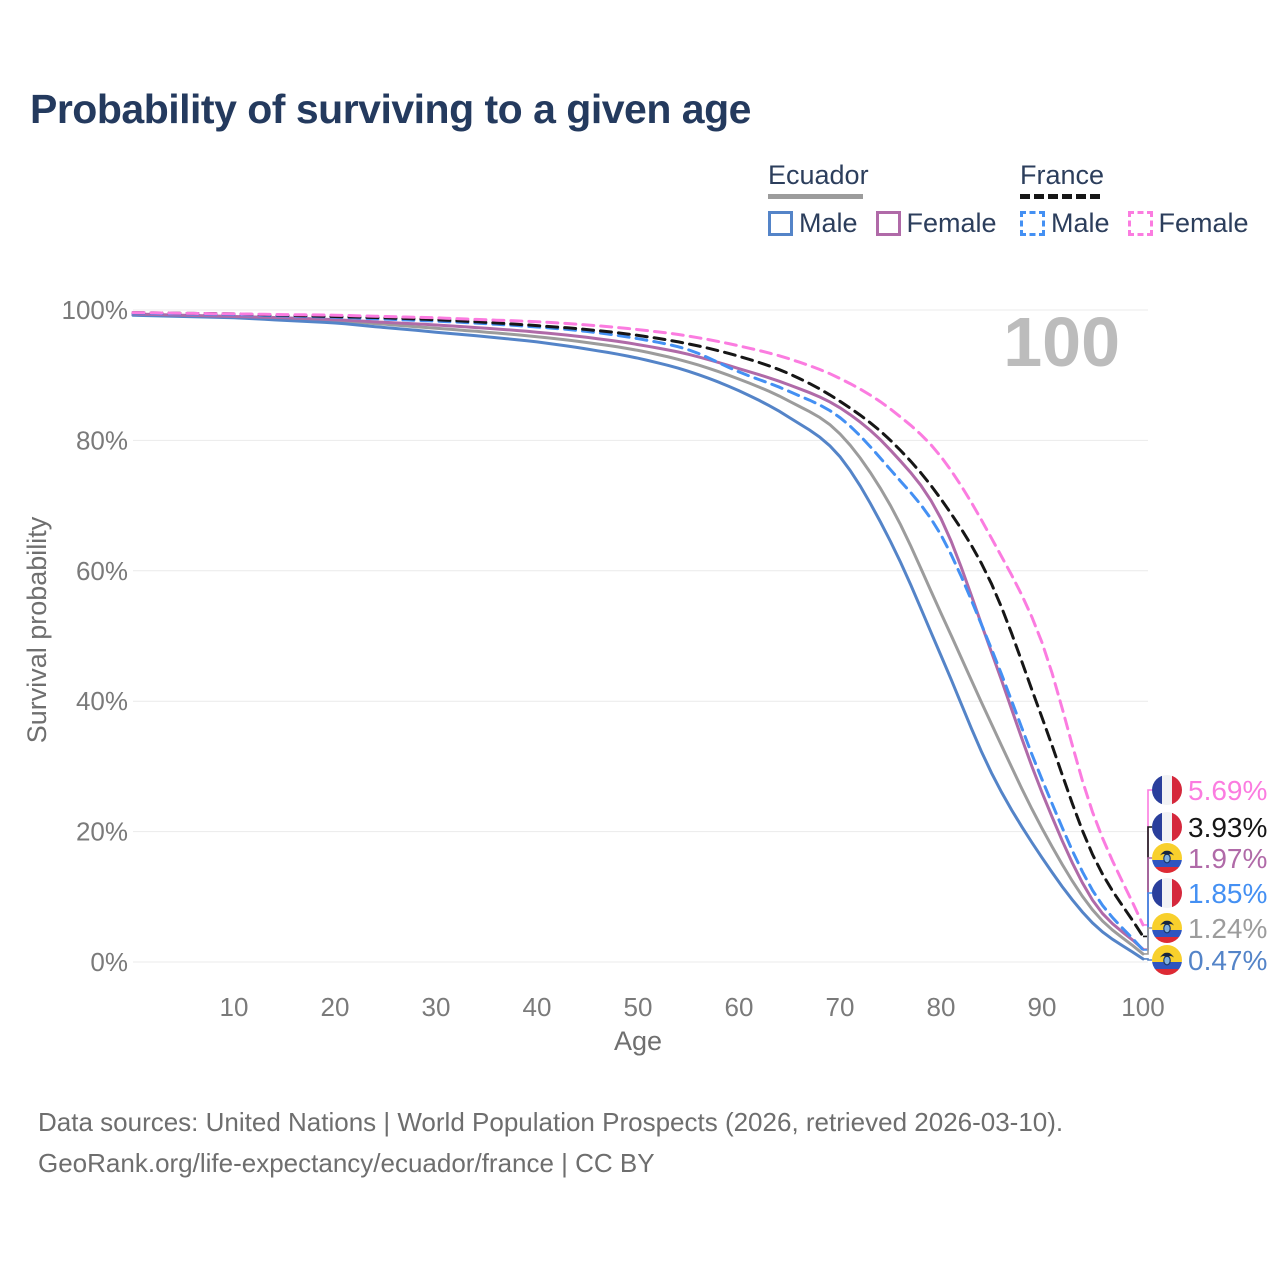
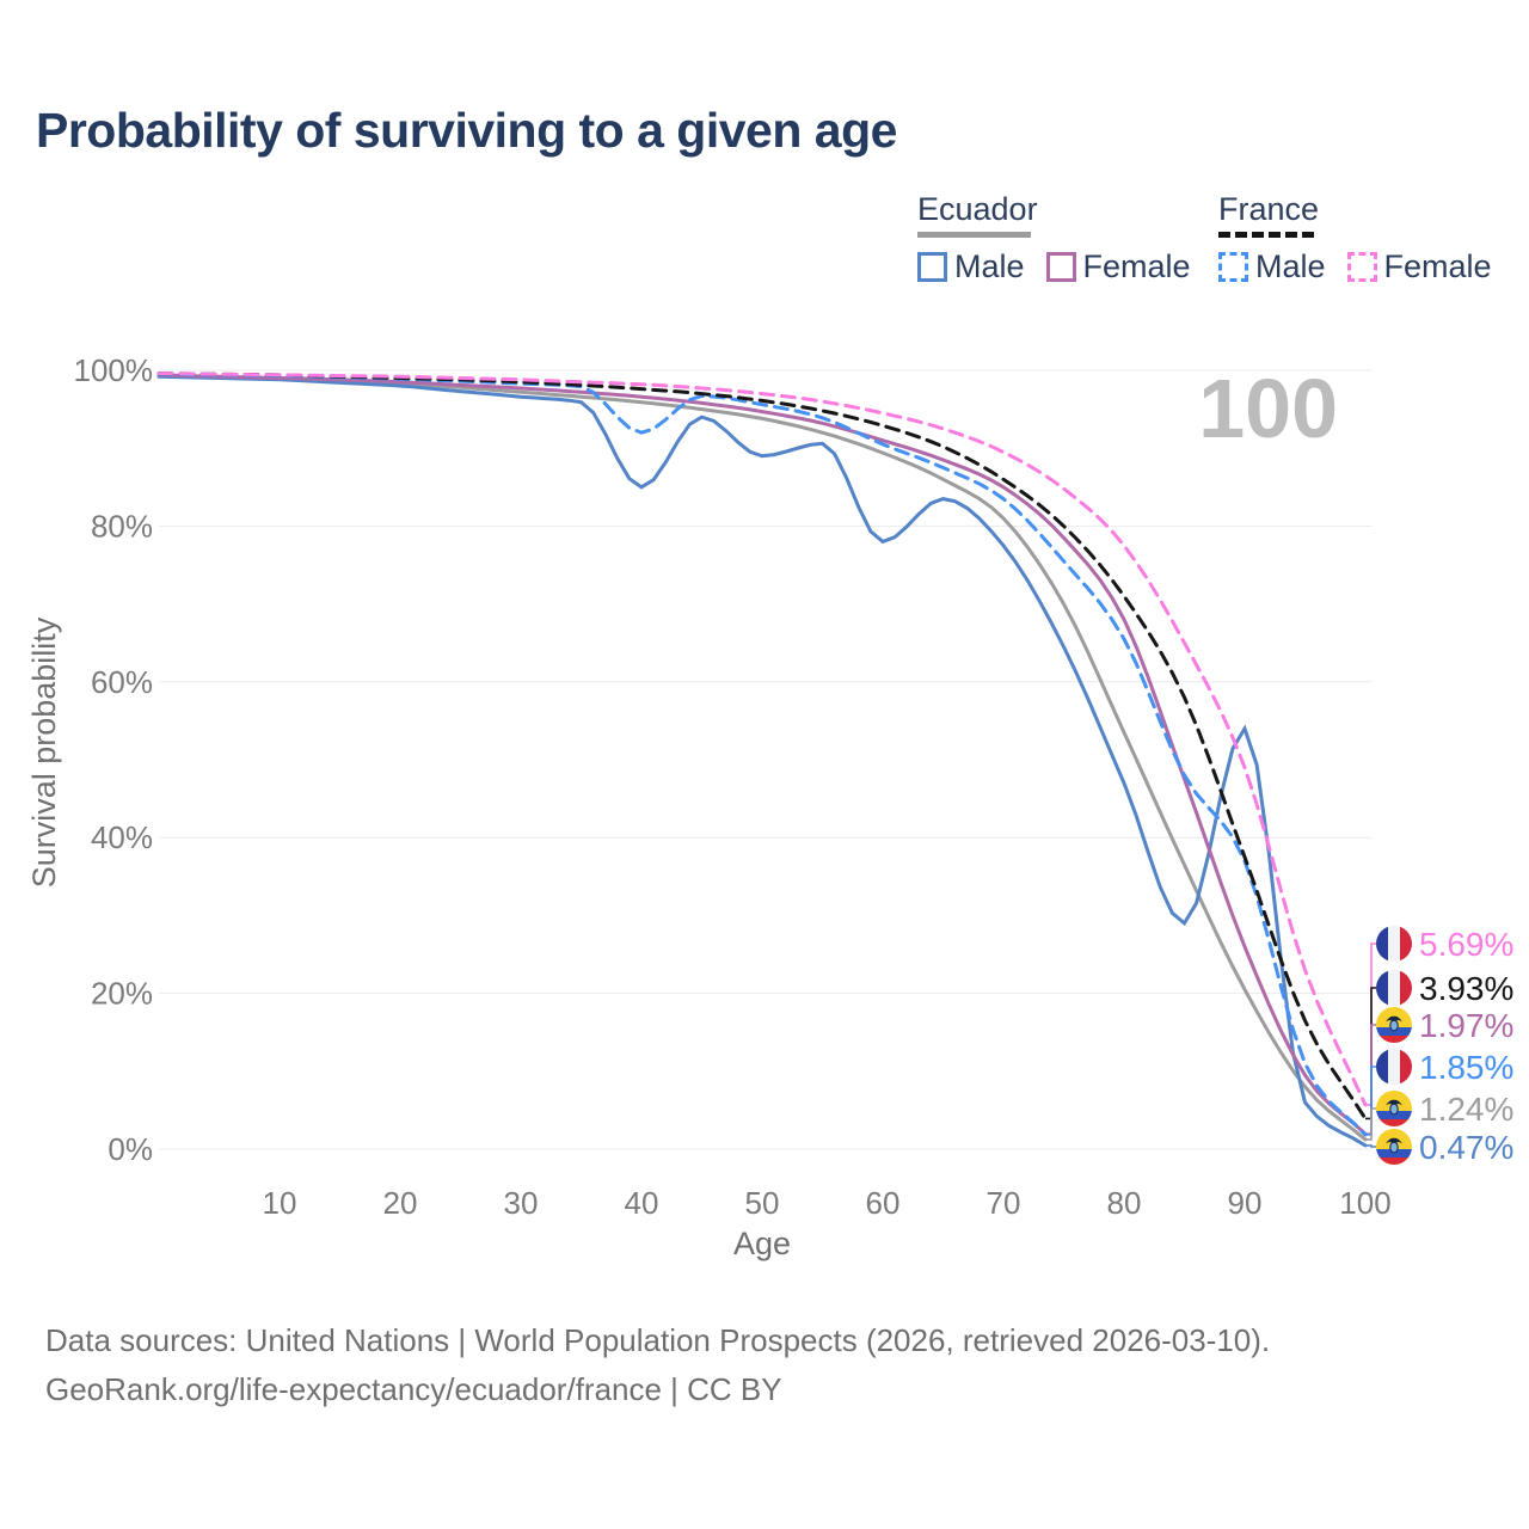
Ecuador Male/40: 95% -> 85%
France Male/40: 97% -> 92%
Ecuador Male/50: 93% -> 89%
Ecuador Male/60: 88% -> 78%
Ecuador Male/90: 16% -> 54%
France Male/90: 28% -> 37%
